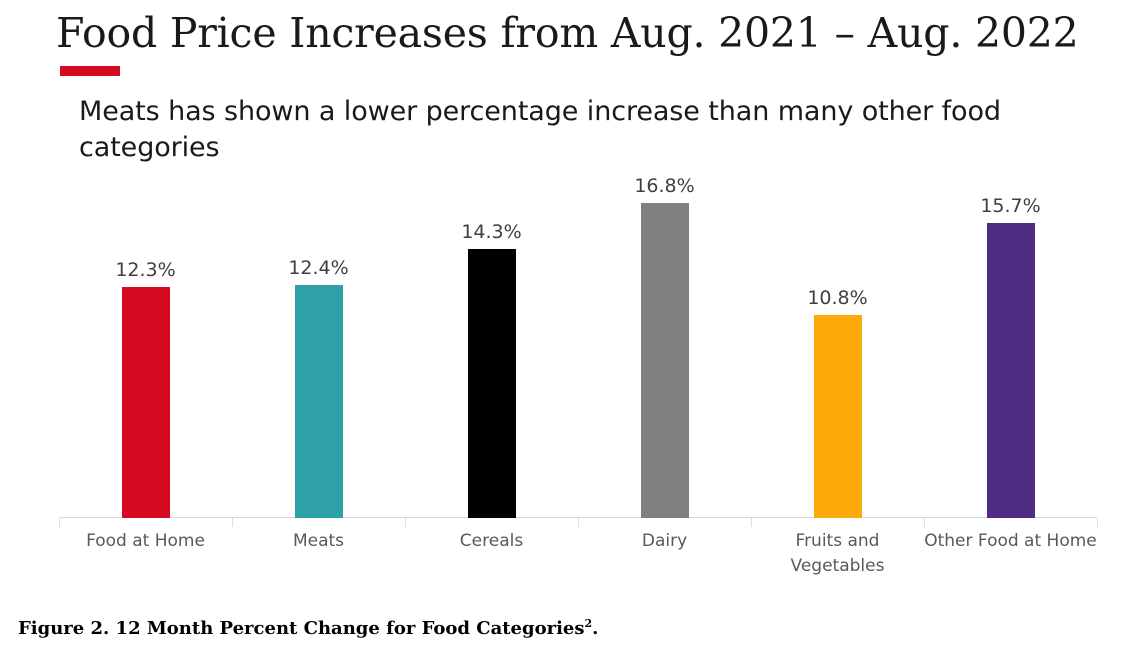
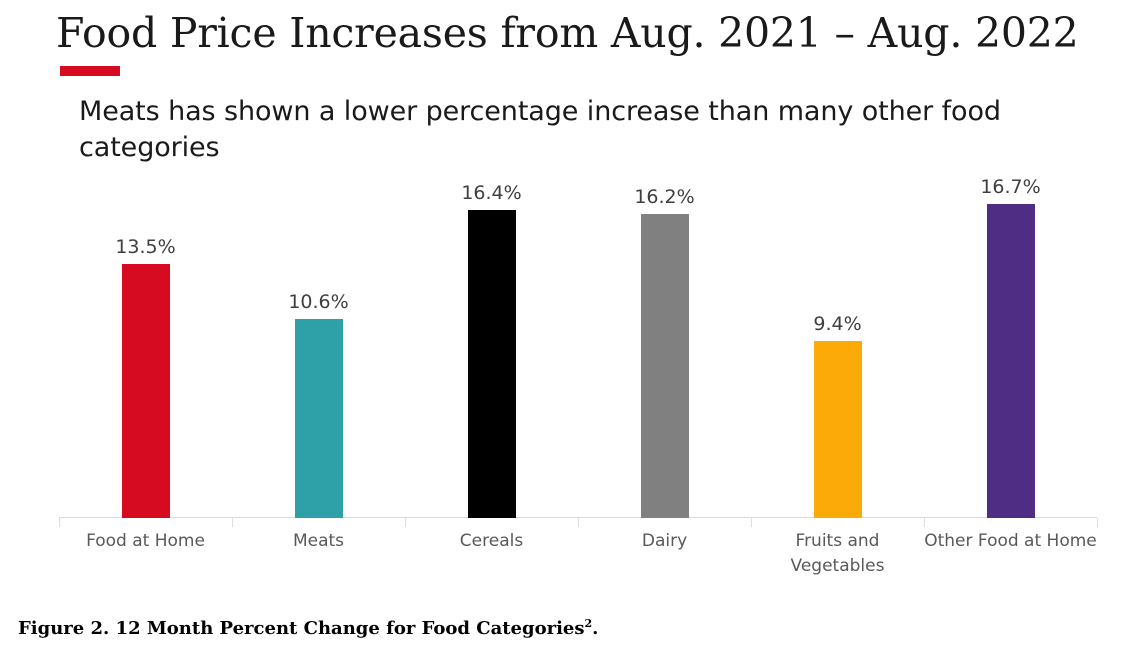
Food at Home: 12.3% -> 13.5%
Meats: 12.4% -> 10.6%
Cereals: 14.3% -> 16.4%
Dairy: 16.8% -> 16.2%
Fruits and Vegetables: 10.8% -> 9.4%
Other Food at Home: 15.7% -> 16.7%
